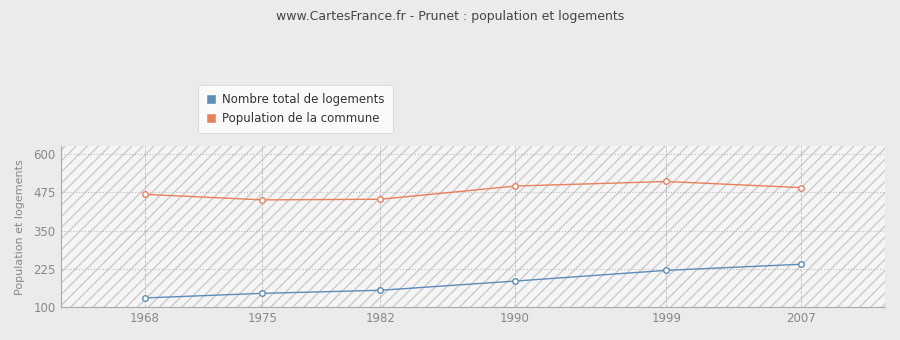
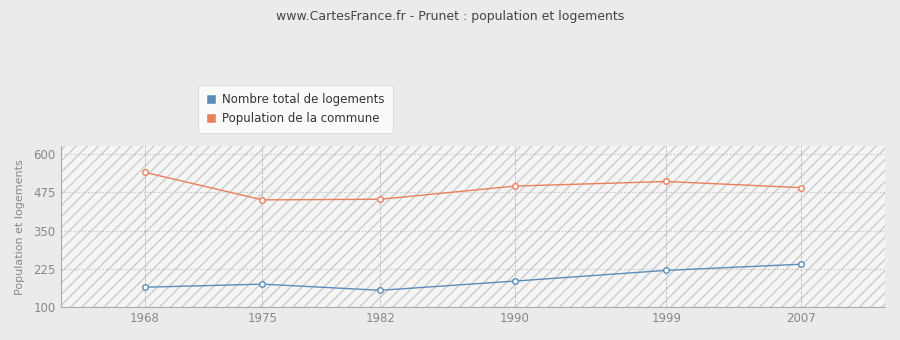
Nombre total de logements/1968: 130 -> 165
Population de la commune/1968: 468 -> 540
Nombre total de logements/1975: 145 -> 175
